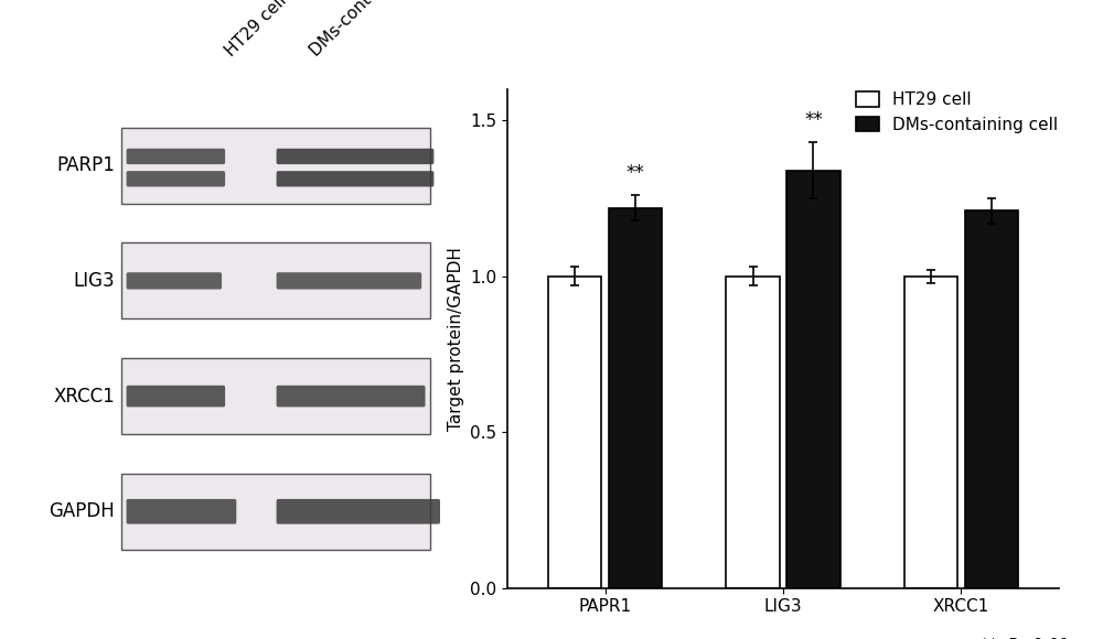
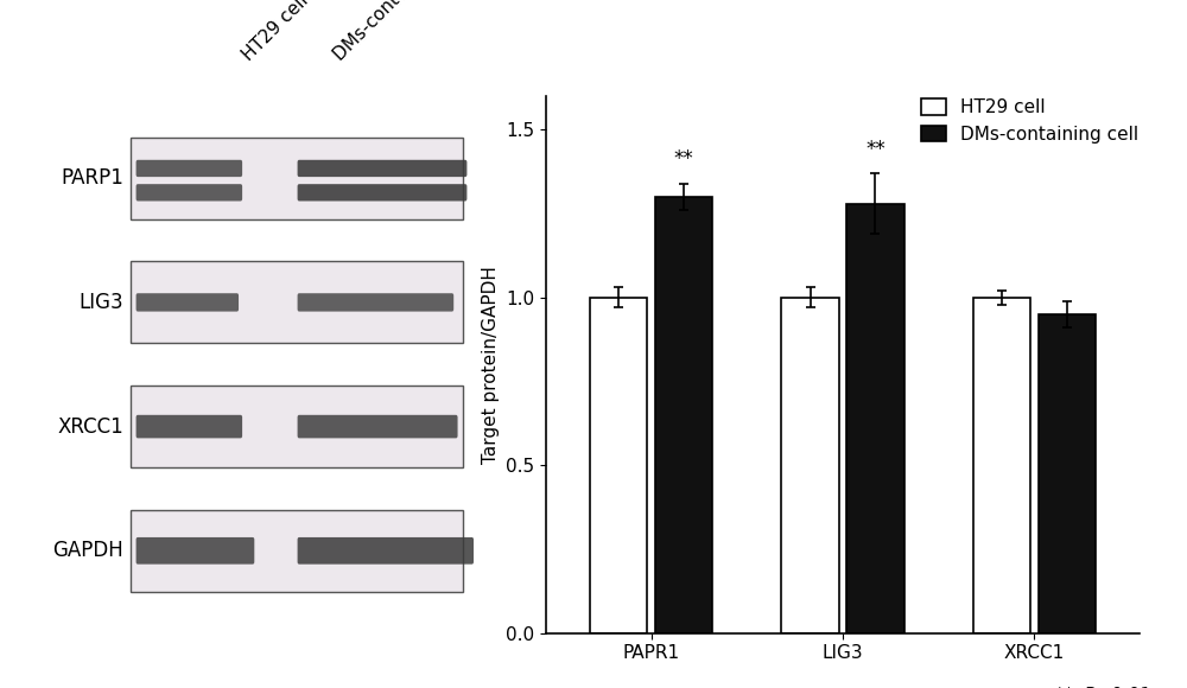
DMs-containing cell/PAPR1: 1.22 -> 1.30
DMs-containing cell/LIG3: 1.34 -> 1.28
DMs-containing cell/XRCC1: 1.21 -> 0.95
